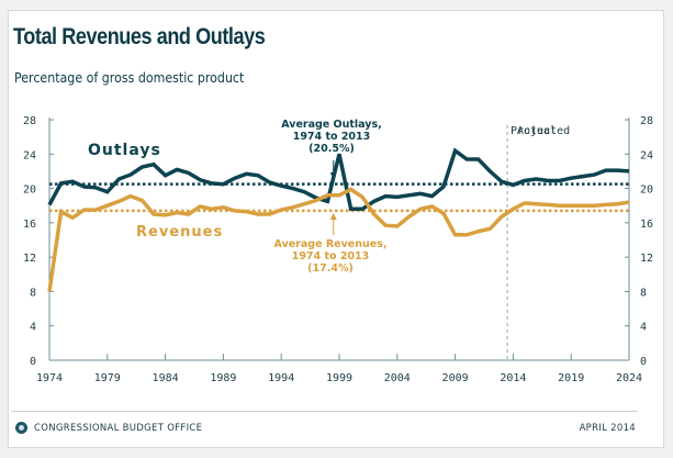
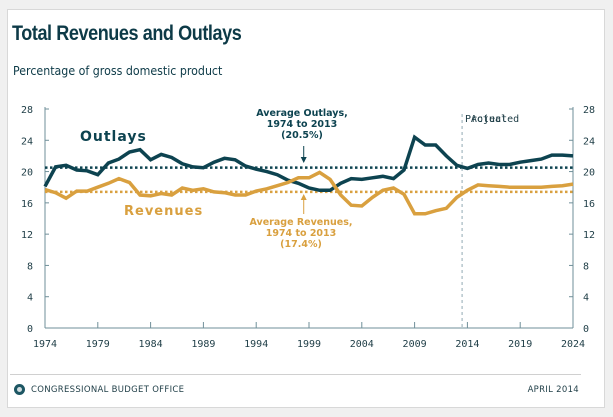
Revenues/1974: 8 -> 18
Outlays/1999: 24 -> 18
